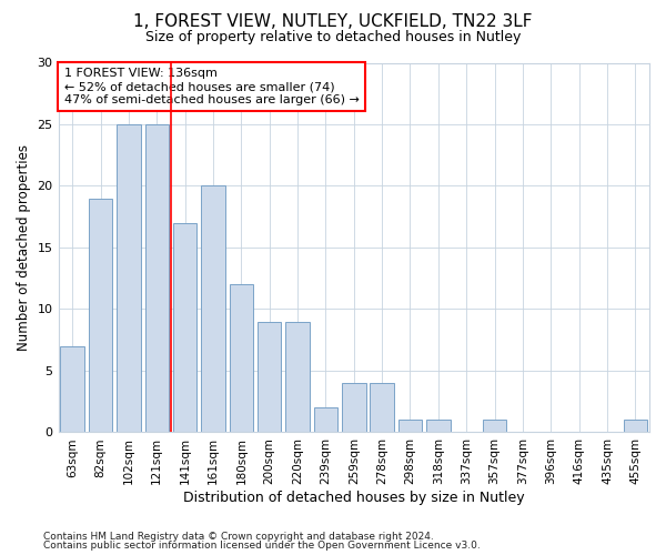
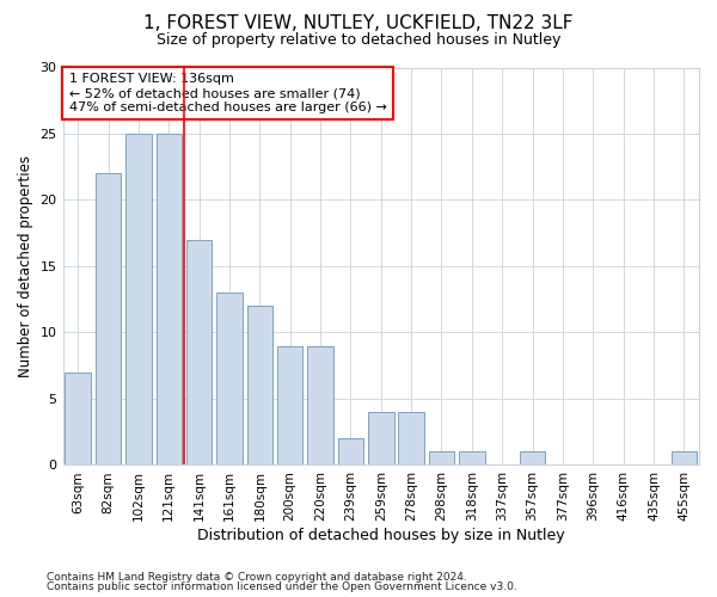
82sqm: 19 -> 22
161sqm: 20 -> 13
